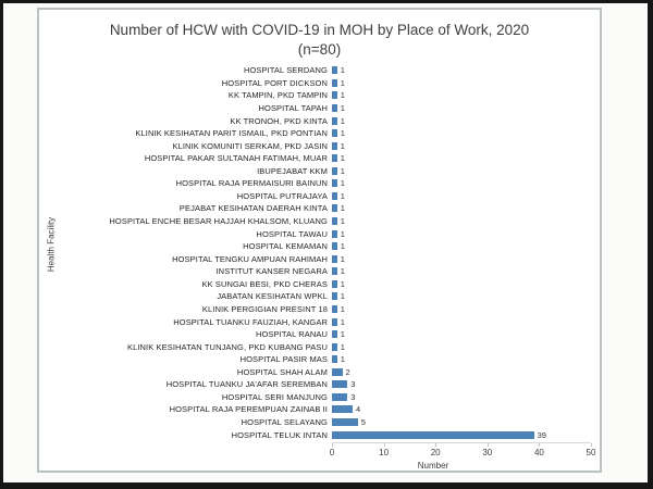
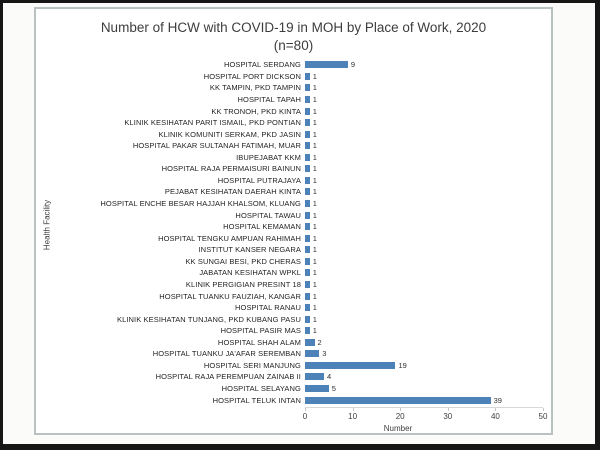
HOSPITAL SERDANG: 1 -> 9
HOSPITAL SERI MANJUNG: 3 -> 19
